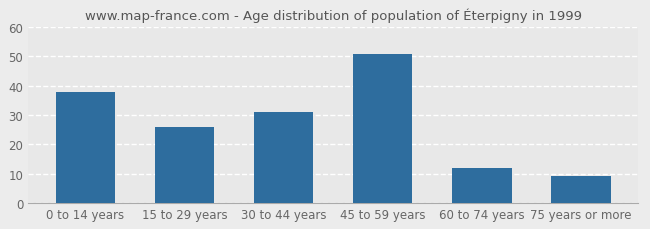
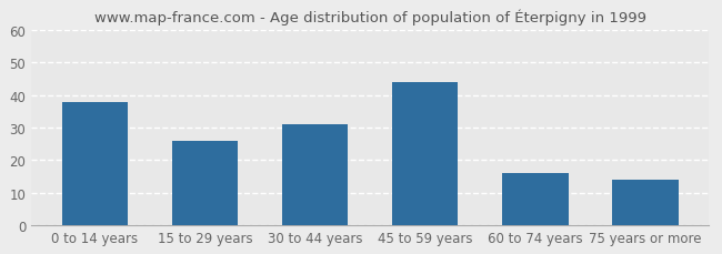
45 to 59 years: 51 -> 44
60 to 74 years: 12 -> 16
75 years or more: 9 -> 14
